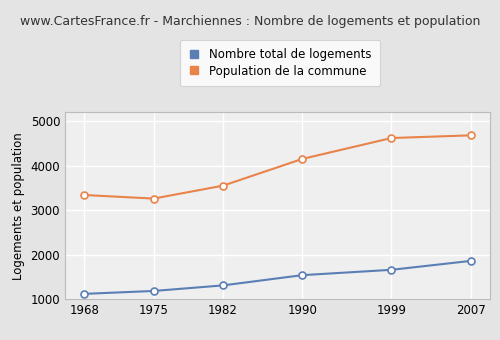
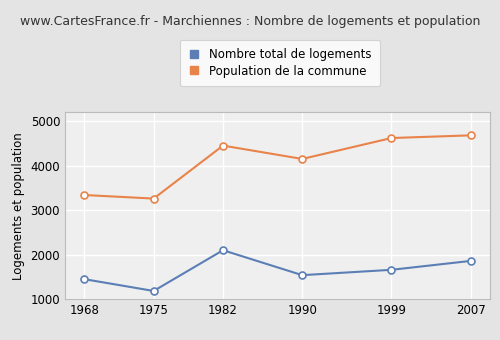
Nombre total de logements/1968: 1120 -> 1450
Nombre total de logements/1982: 1310 -> 2100
Population de la commune/1982: 3550 -> 4450
